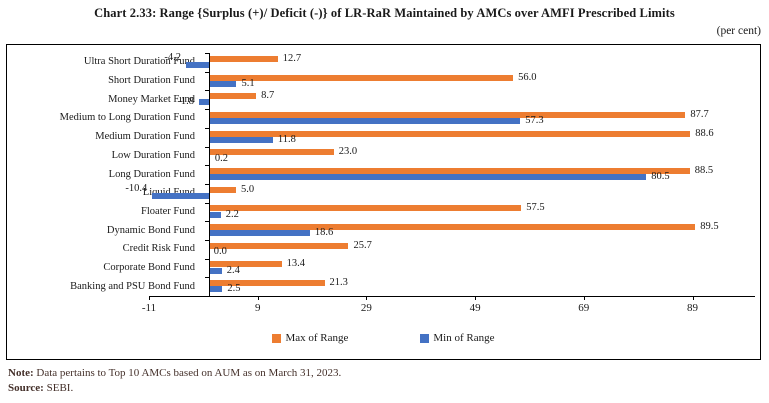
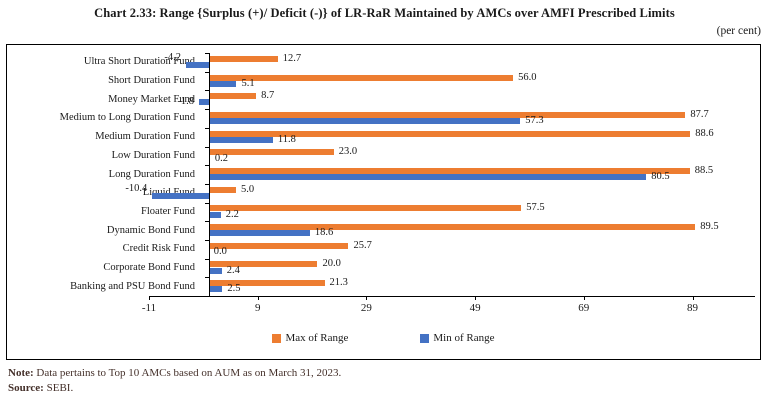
Max of Range/Corporate Bond Fund: 13.4 -> 20.0
